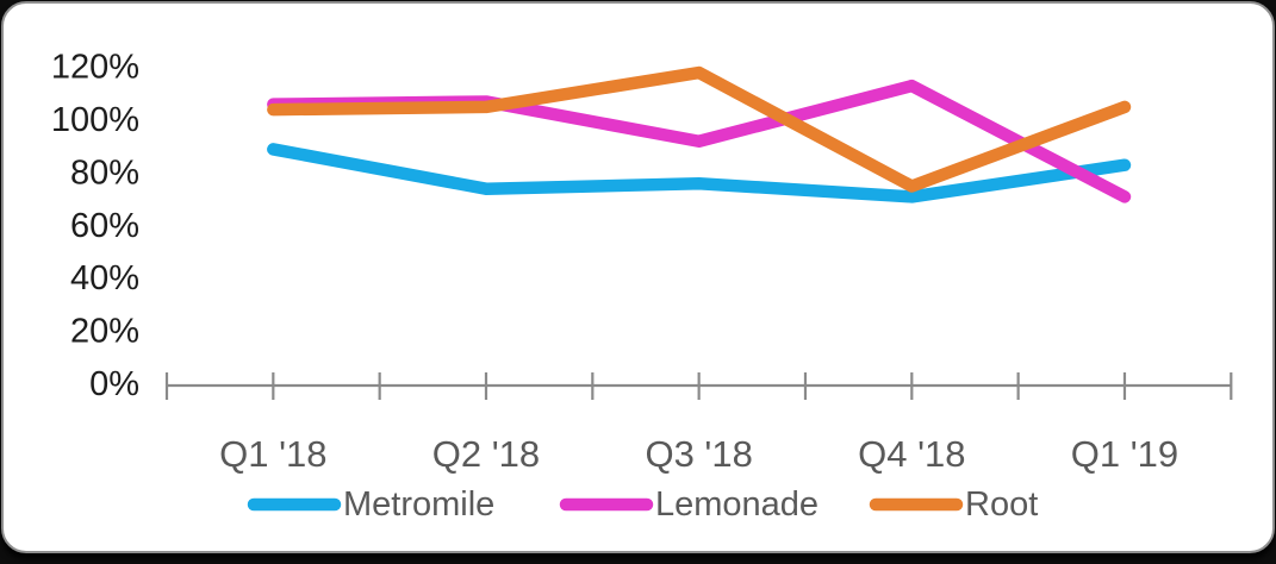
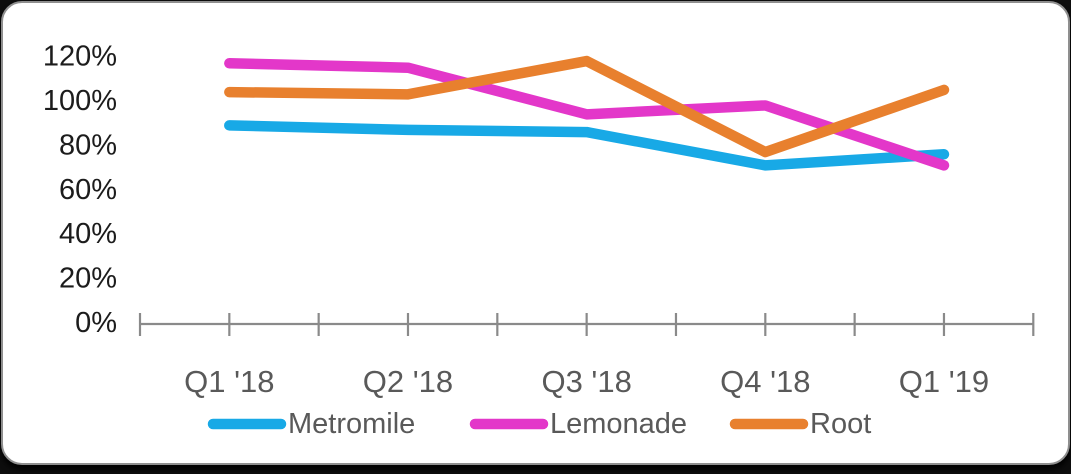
Lemonade/Q1 '18: 106% -> 117%
Metromile/Q2 '18: 74% -> 87%
Lemonade/Q2 '18: 107% -> 115%
Root/Q2 '18: 105% -> 103%
Metromile/Q3 '18: 76% -> 86%
Lemonade/Q3 '18: 92% -> 94%
Lemonade/Q4 '18: 113% -> 98%
Root/Q4 '18: 75% -> 77%
Metromile/Q1 '19: 83% -> 76%
